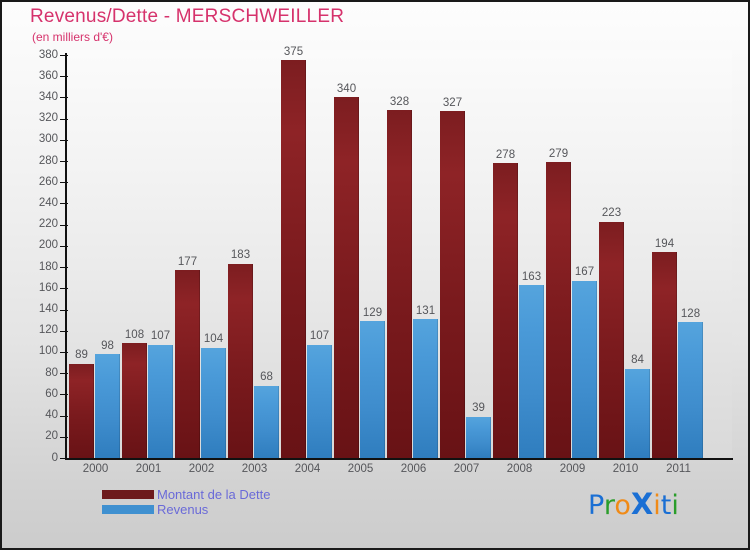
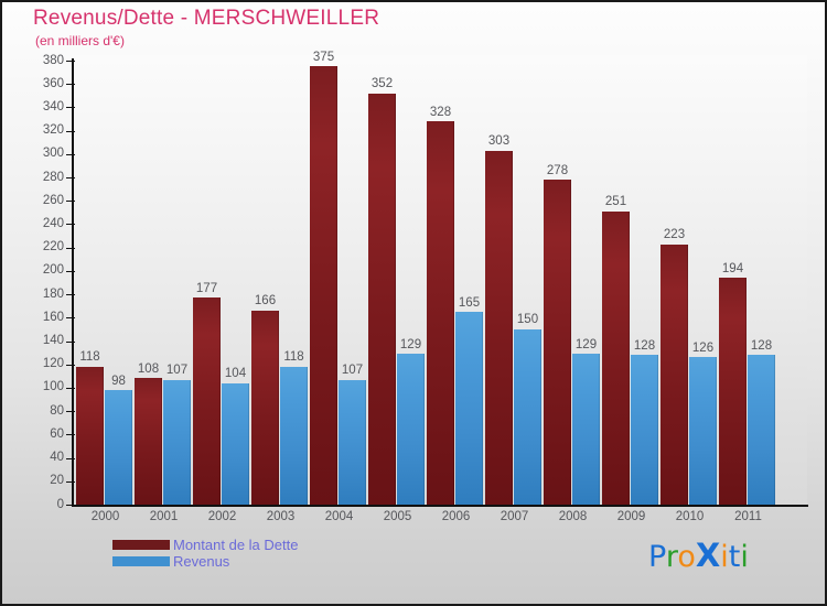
Montant de la Dette/2000: 89 -> 118
Montant de la Dette/2003: 183 -> 166
Revenus/2003: 68 -> 118
Montant de la Dette/2005: 340 -> 352
Revenus/2006: 131 -> 165
Montant de la Dette/2007: 327 -> 303
Revenus/2007: 39 -> 150
Revenus/2008: 163 -> 129
Montant de la Dette/2009: 279 -> 251
Revenus/2009: 167 -> 128
Revenus/2010: 84 -> 126
